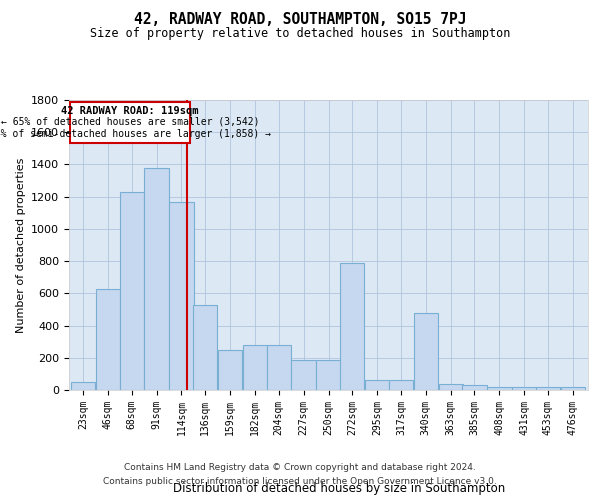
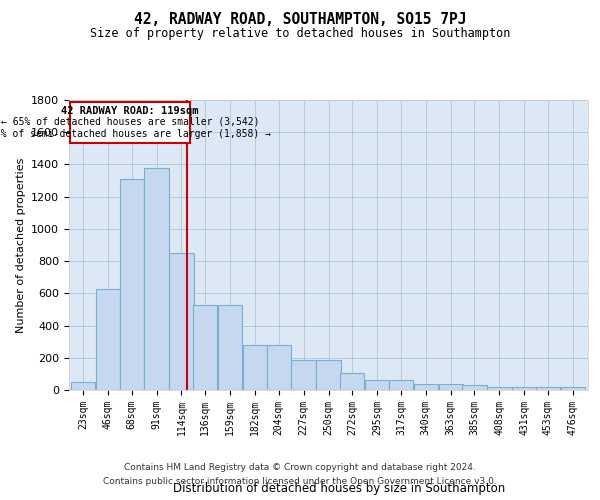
68sqm: 1230 -> 1310
114sqm: 1170 -> 850
159sqm: 250 -> 530
272sqm: 790 -> 100
340sqm: 480 -> 40
